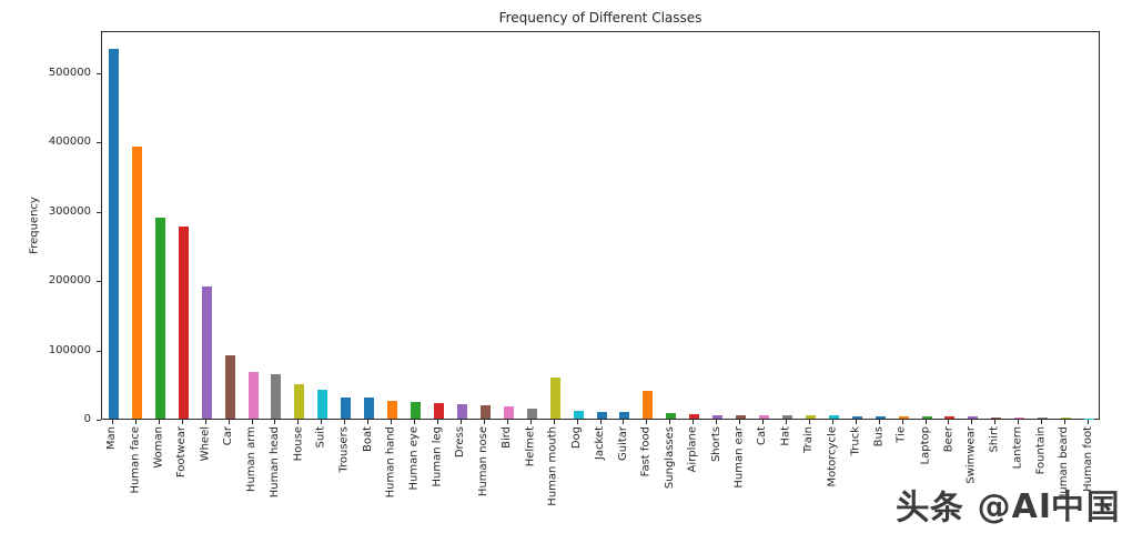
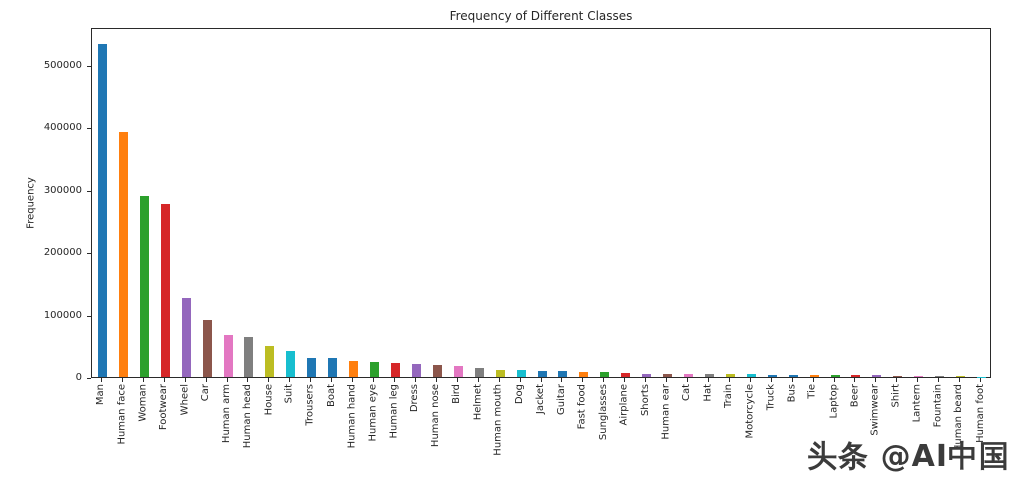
Wheel: 190000 -> 130000
Human mouth: 60000 -> 10000
Fast food: 40000 -> 10000
